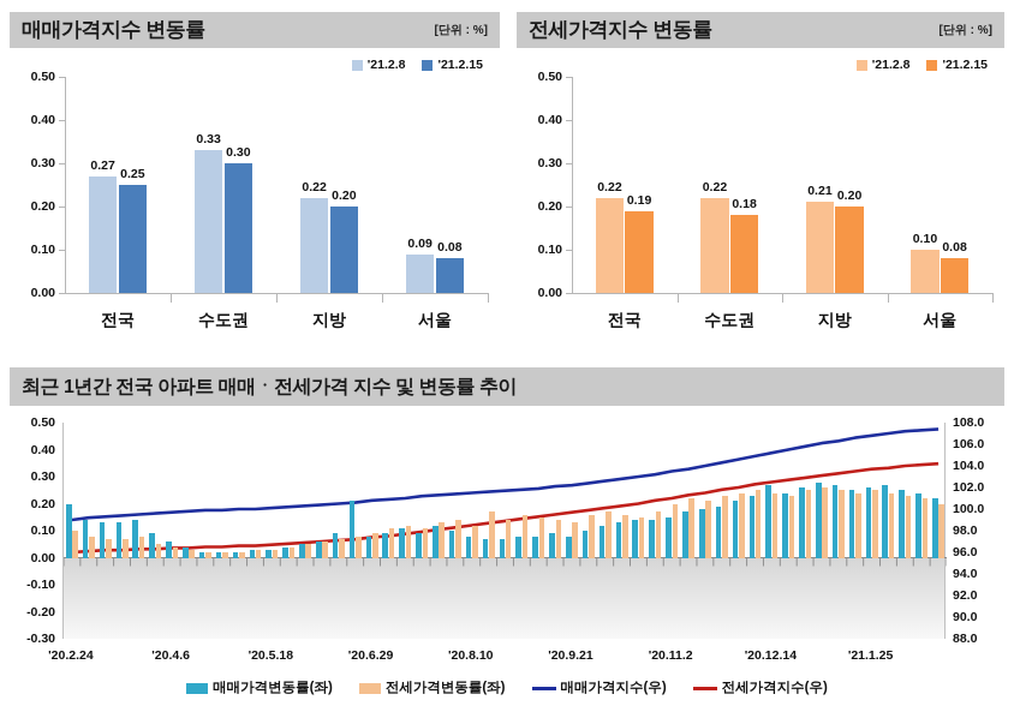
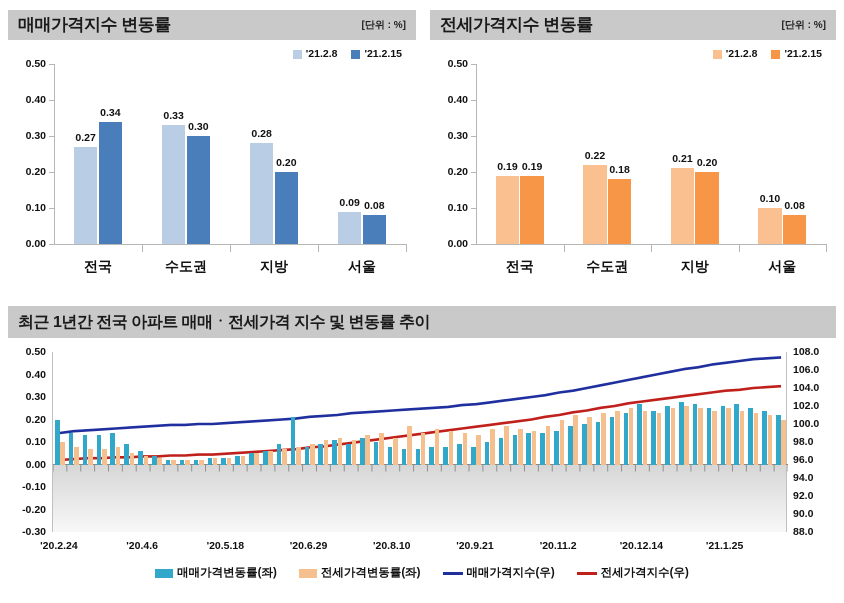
매매가격지수 변동률/'21.2.15/전국: 0.25 -> 0.34
매매가격지수 변동률/'21.2.8/지방: 0.22 -> 0.28
전세가격지수 변동률/'21.2.8/전국: 0.22 -> 0.19
